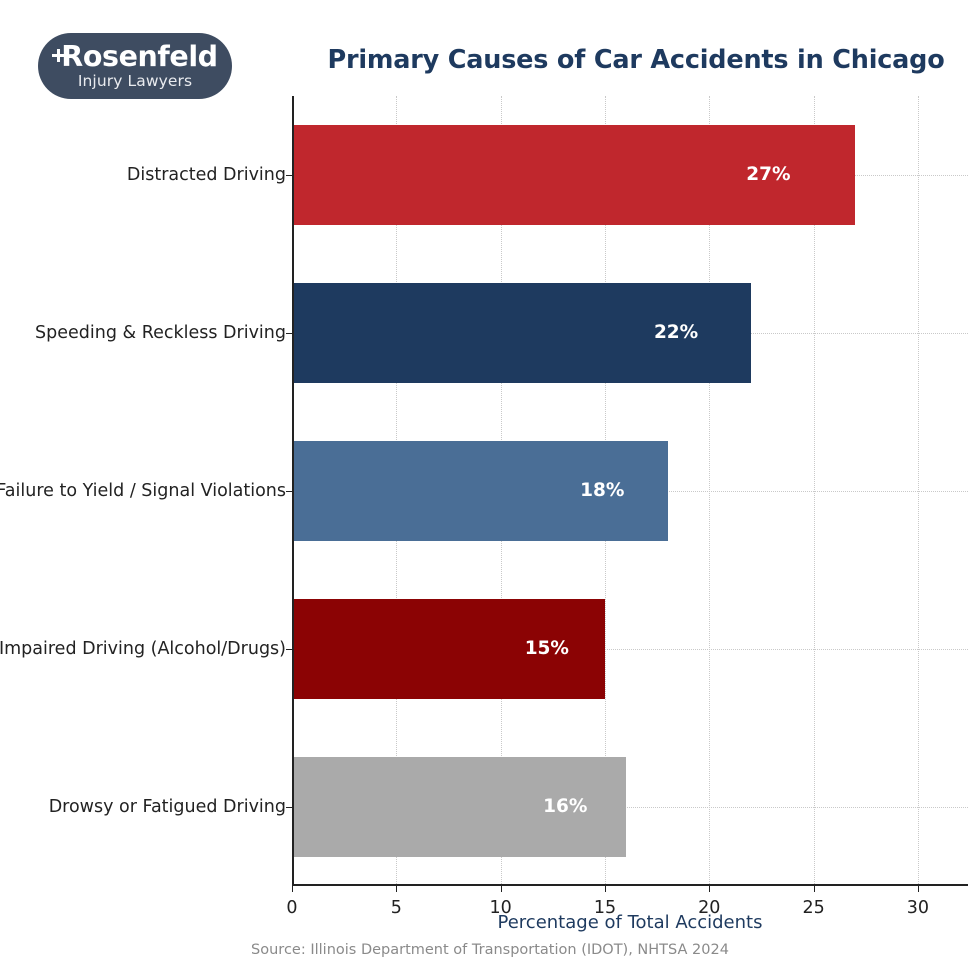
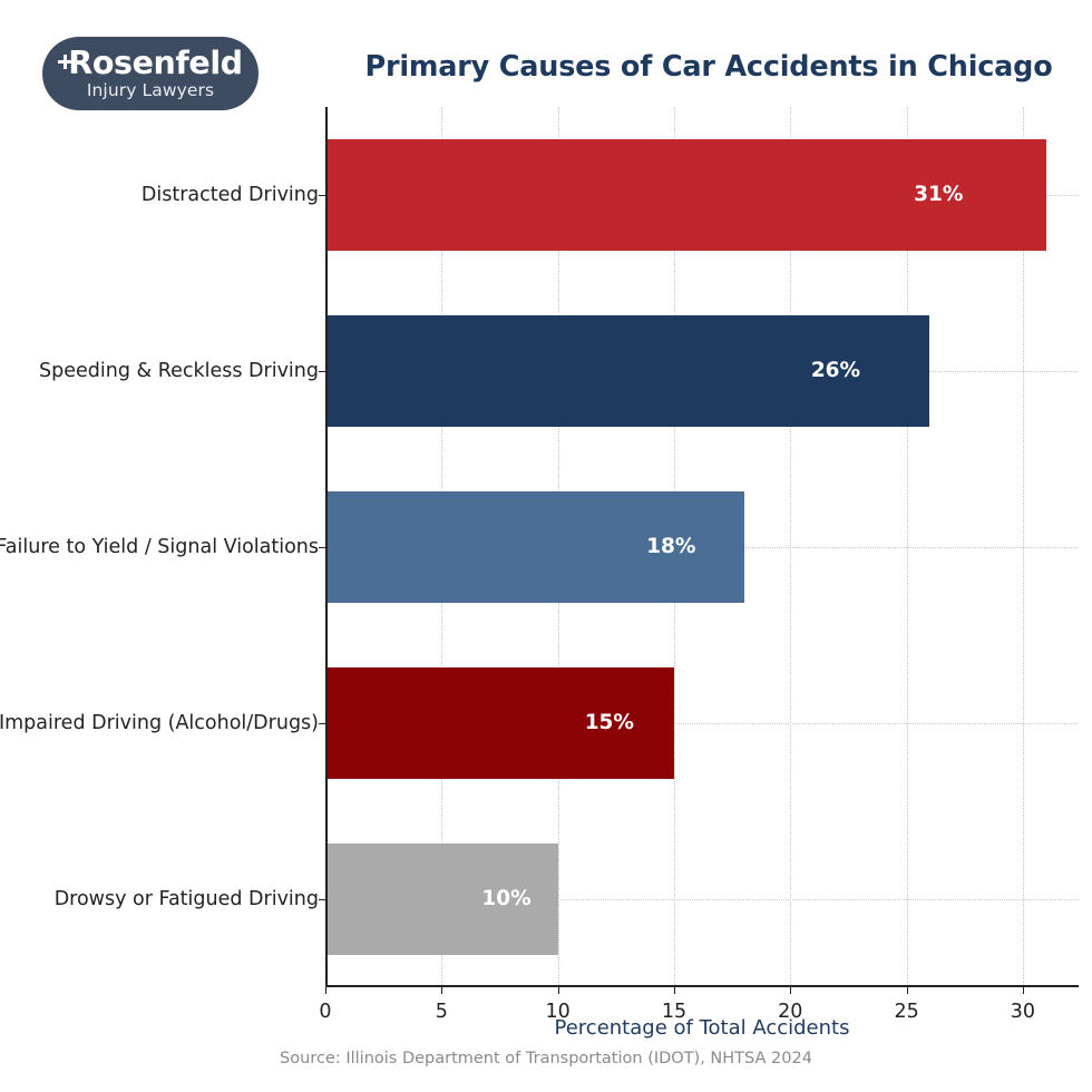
Distracted Driving: 27% -> 31%
Speeding & Reckless Driving: 22% -> 26%
Drowsy or Fatigued Driving: 16% -> 10%
